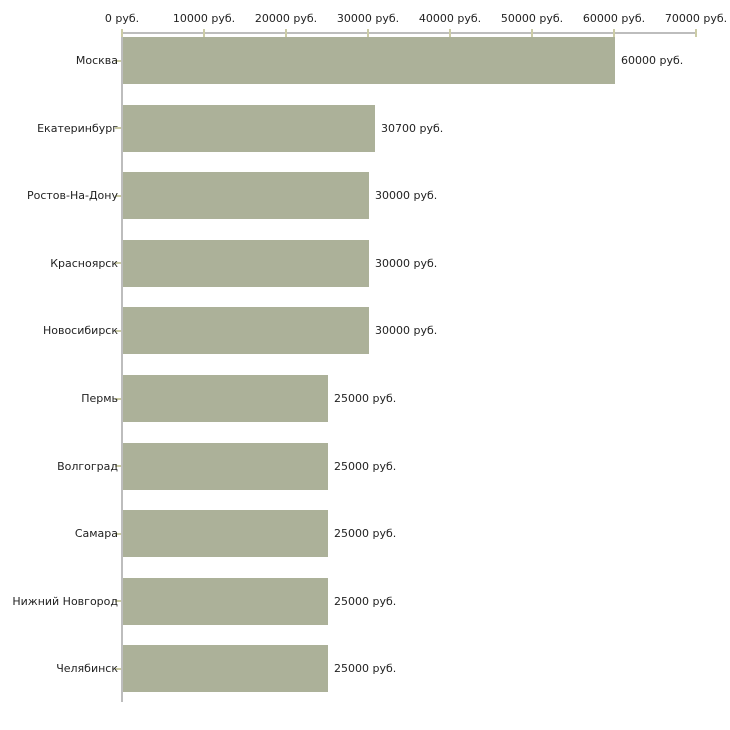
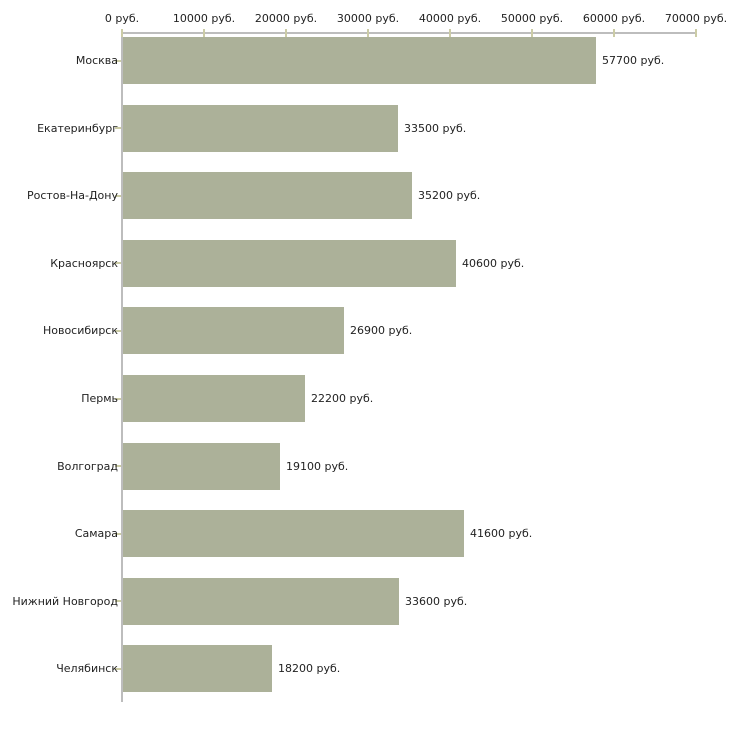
Москва: 60000 -> 57700
Екатеринбург: 30700 -> 33500
Ростов-На-Дону: 30000 -> 35200
Красноярск: 30000 -> 40600
Новосибирск: 30000 -> 26900
Пермь: 25000 -> 22200
Волгоград: 25000 -> 19100
Самара: 25000 -> 41600
Нижний Новгород: 25000 -> 33600
Челябинск: 25000 -> 18200
